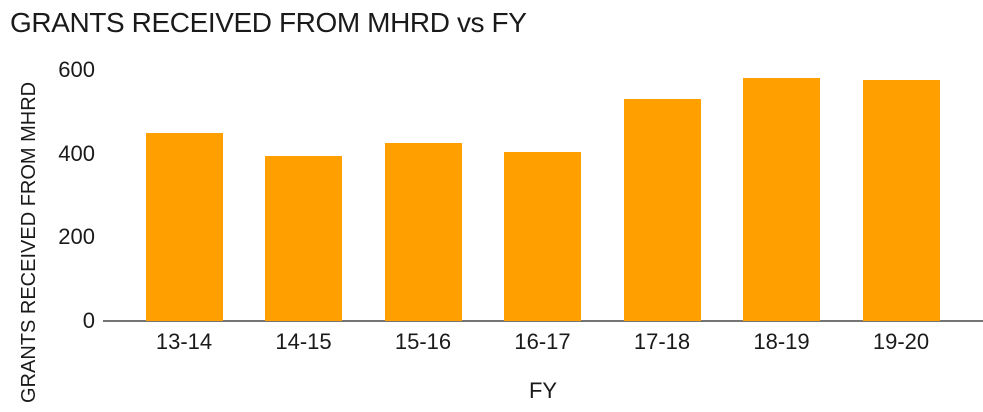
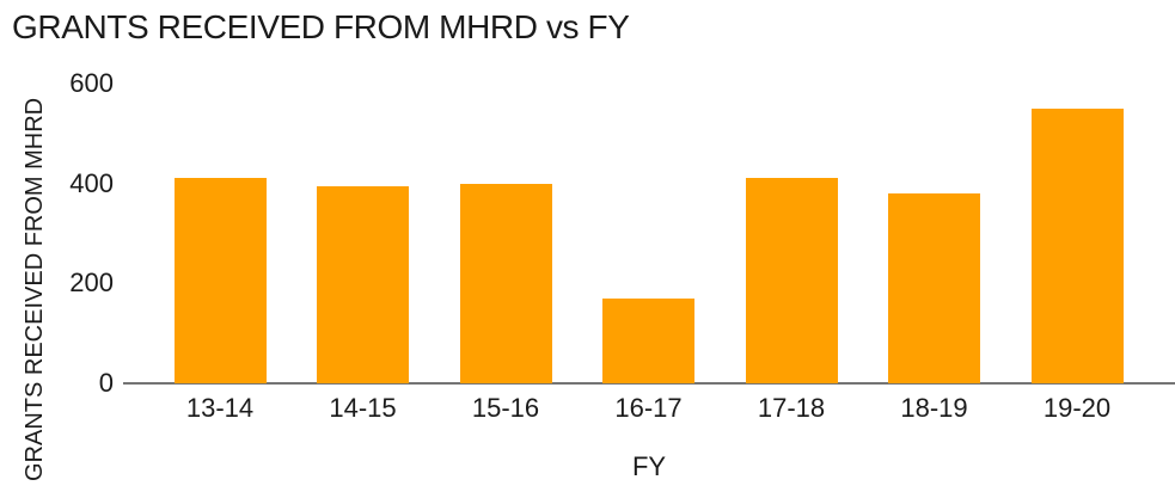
13-14: 450 -> 410
15-16: 420 -> 400
16-17: 400 -> 170
17-18: 530 -> 410
18-19: 580 -> 380
19-20: 580 -> 550
